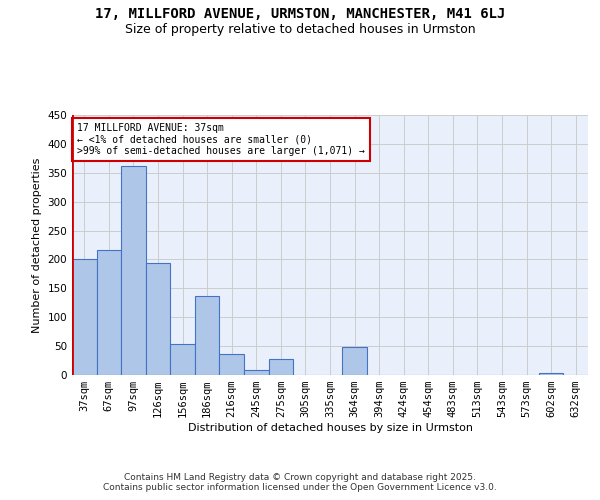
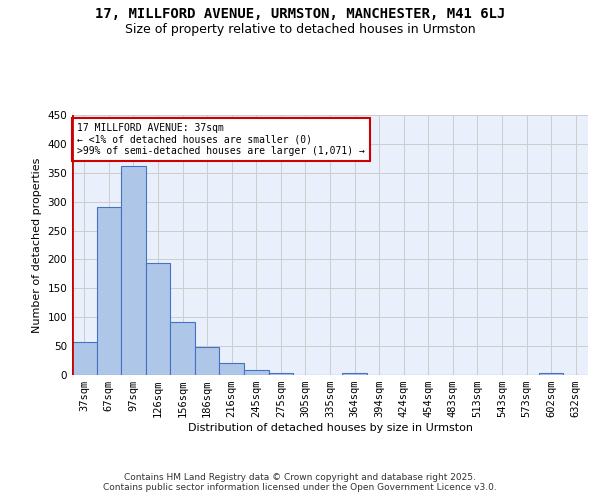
37sqm: 200 -> 57
67sqm: 216 -> 291
156sqm: 54 -> 92
186sqm: 136 -> 49
216sqm: 36 -> 20
275sqm: 28 -> 3
364sqm: 48 -> 4
